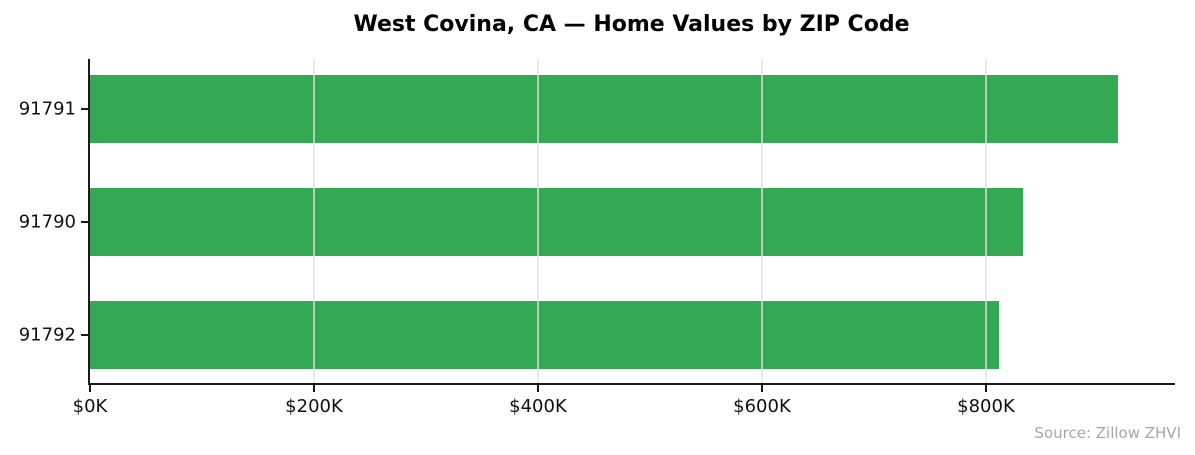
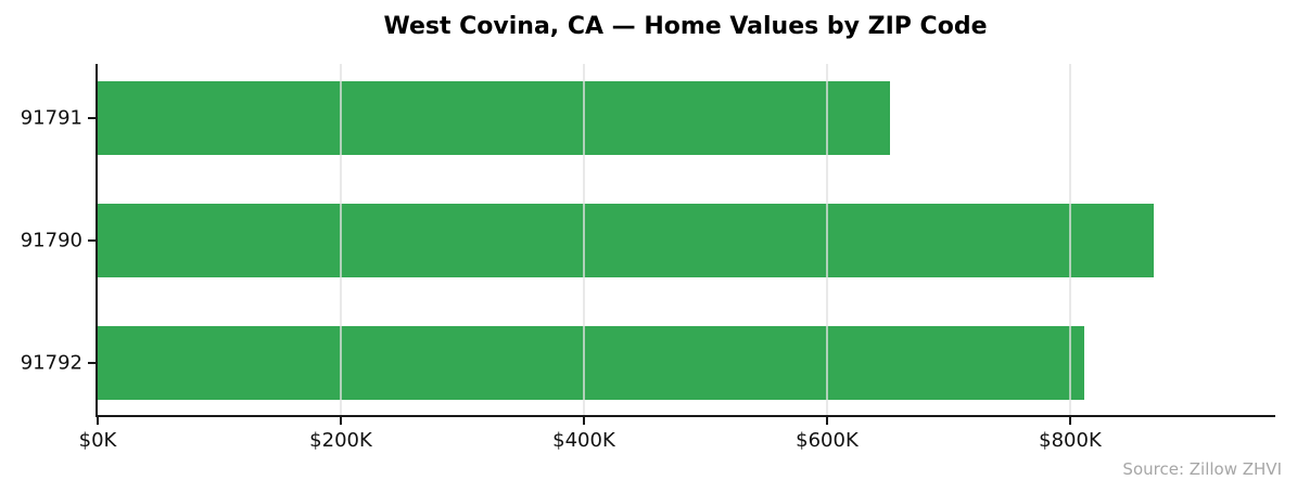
91791: $918K -> $652K
91790: $833K -> $869K
